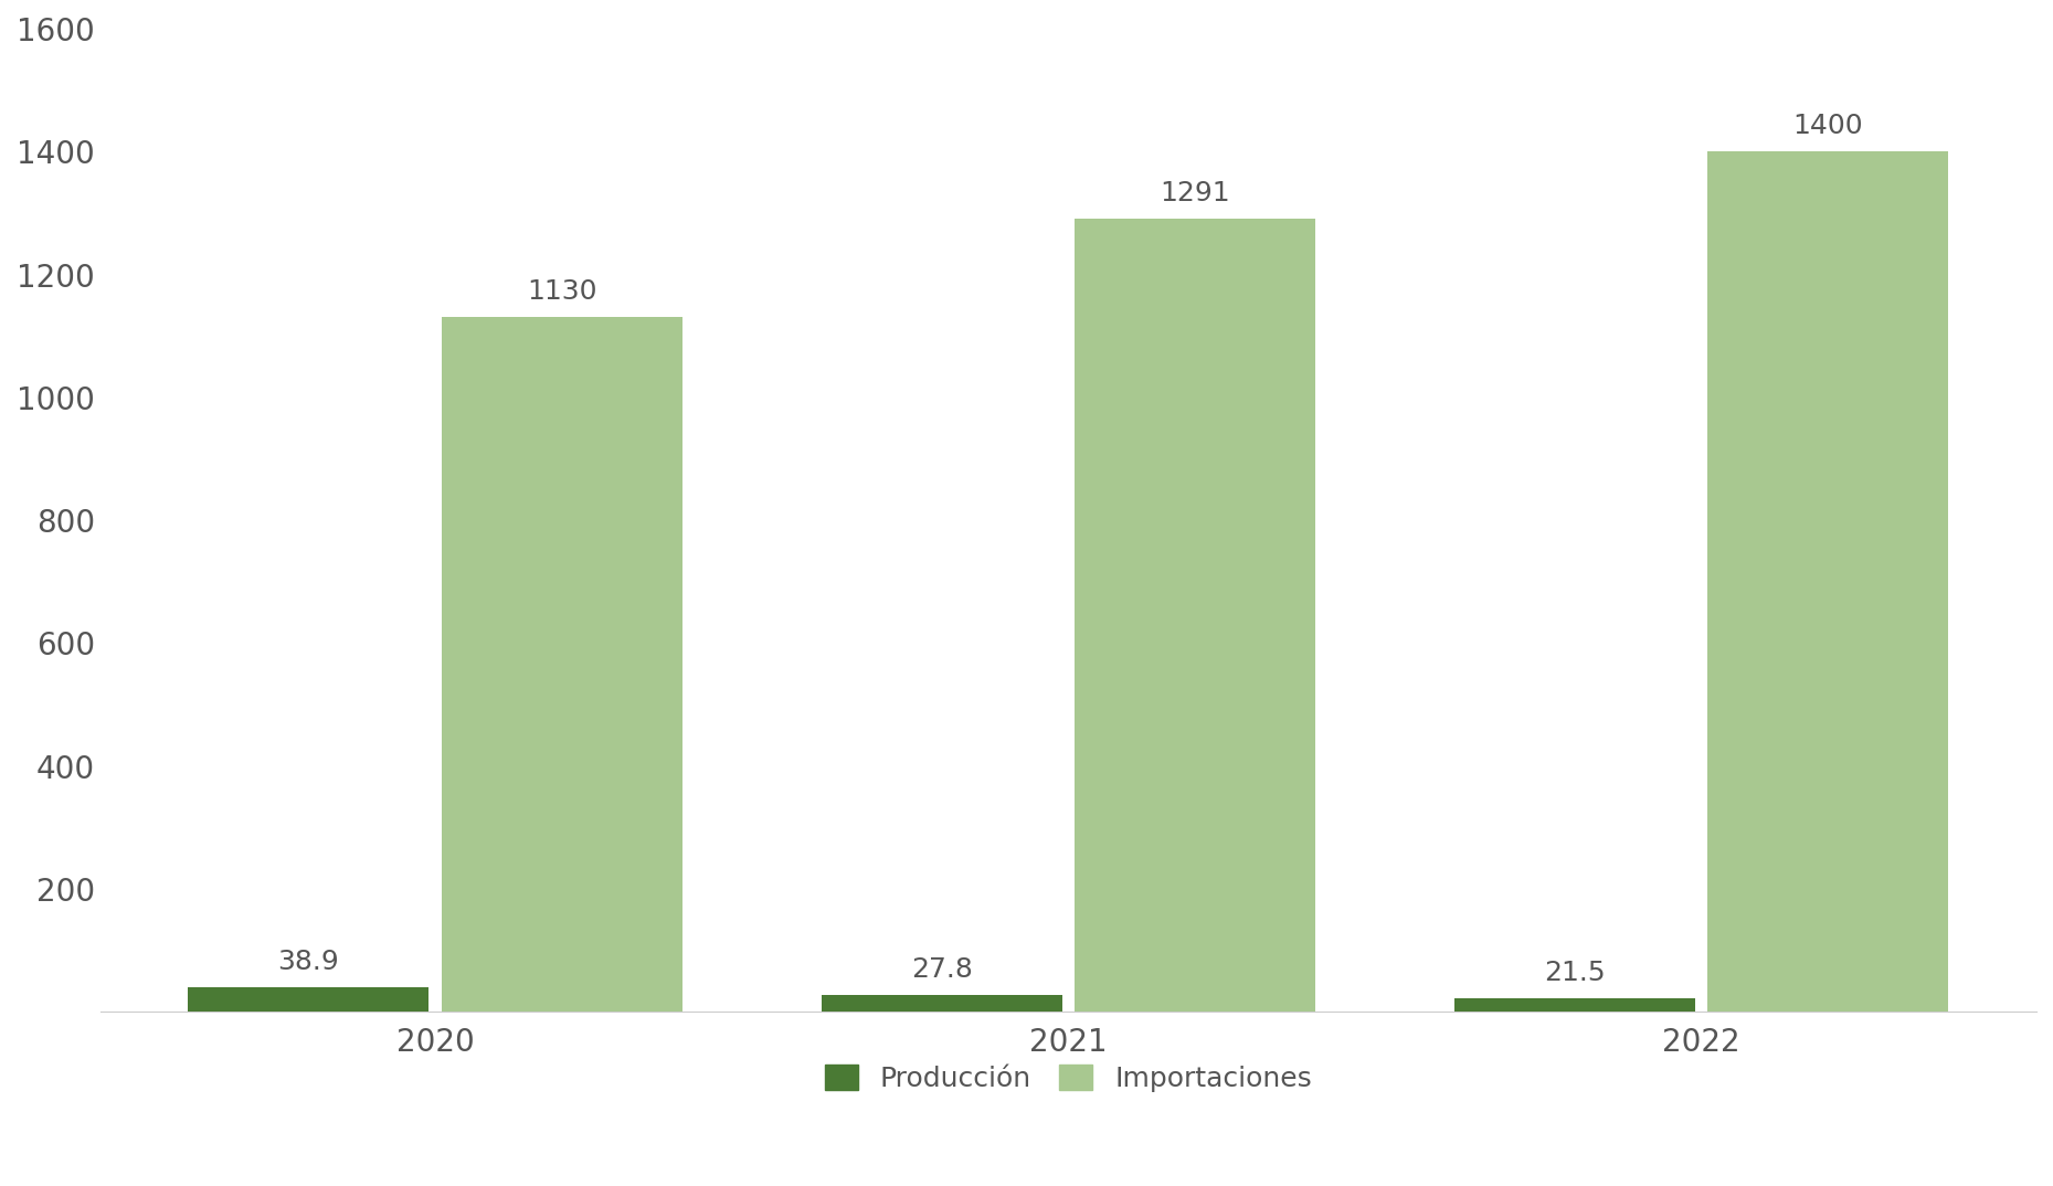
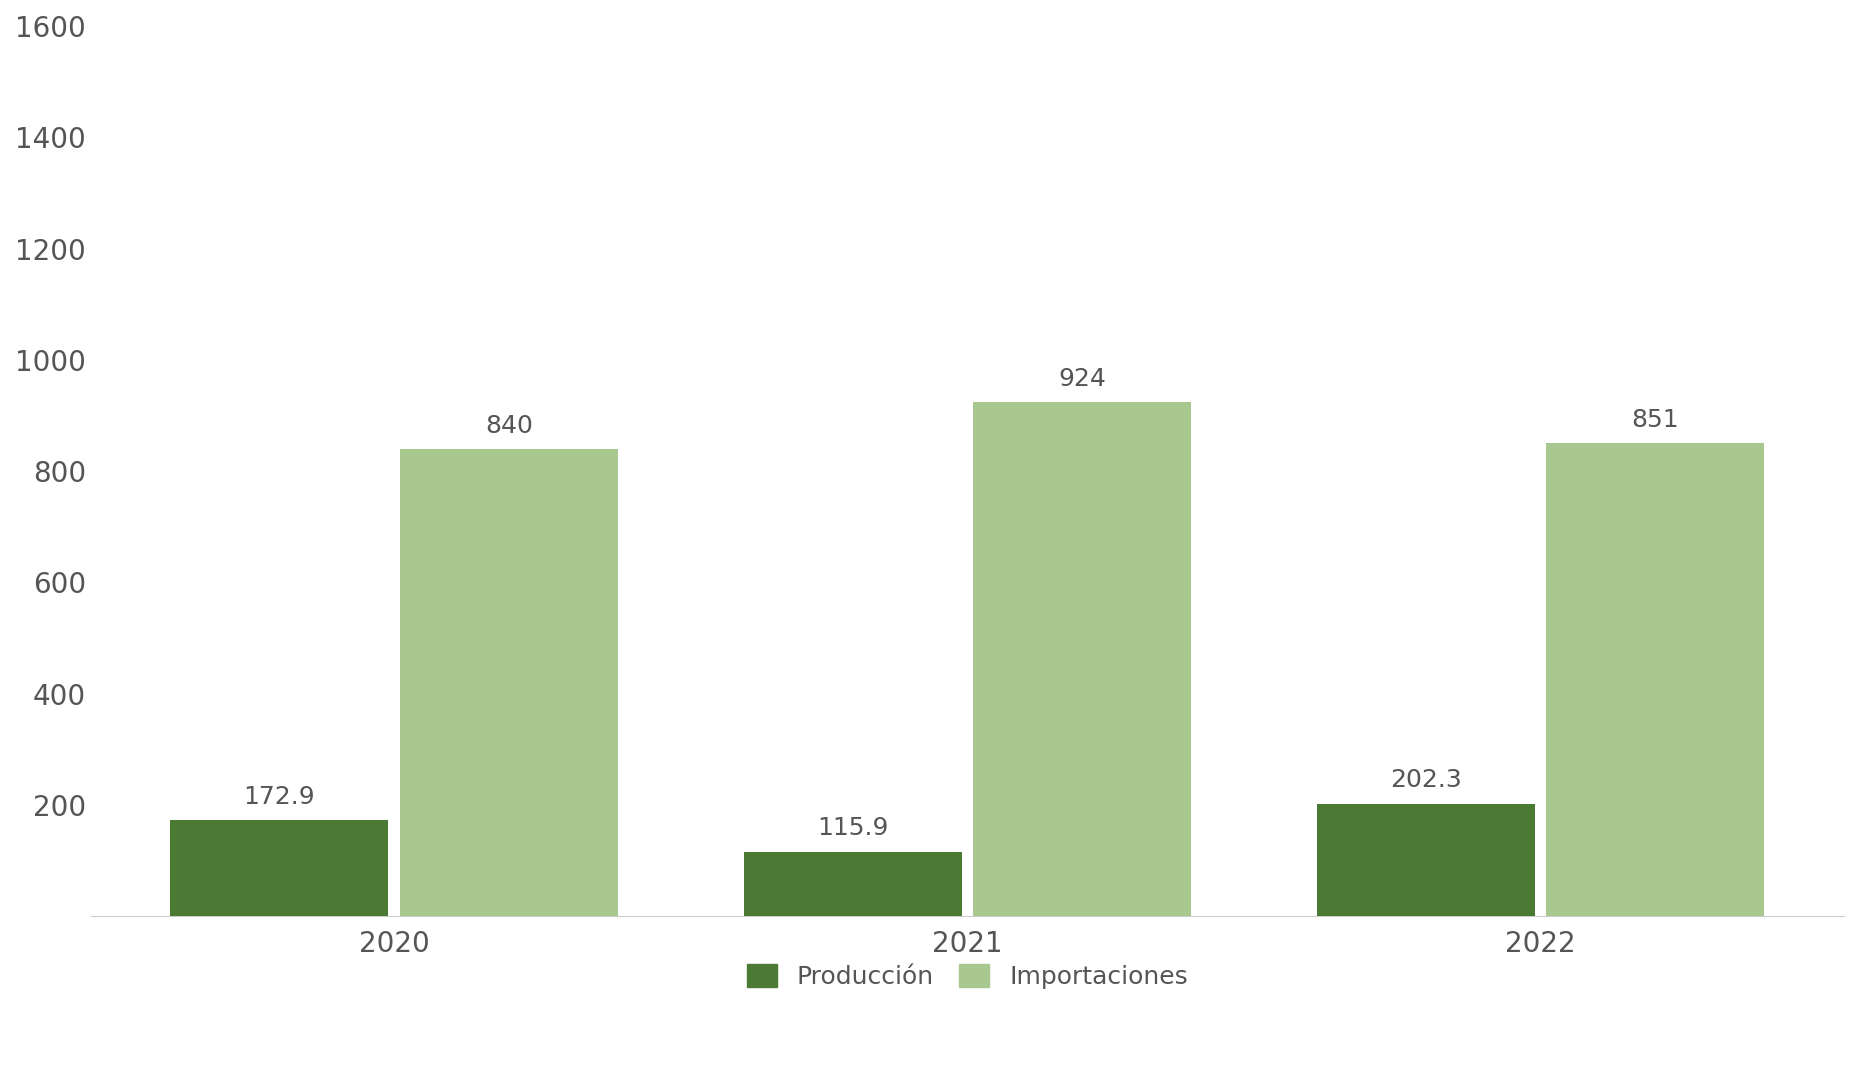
Producción/2020: 38.9 -> 172.9
Importaciones/2020: 1130 -> 840
Producción/2021: 27.8 -> 115.9
Importaciones/2021: 1291 -> 924
Producción/2022: 21.5 -> 202.3
Importaciones/2022: 1400 -> 851
